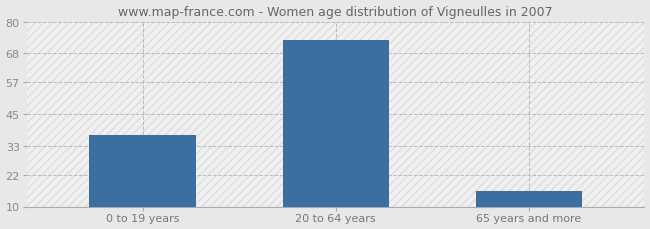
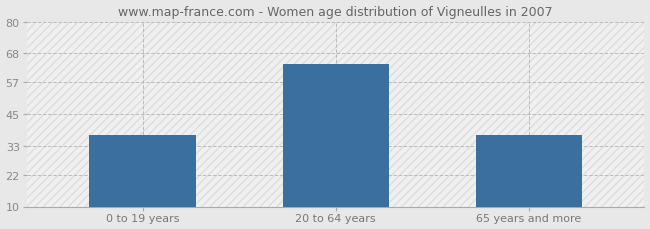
20 to 64 years: 73 -> 64
65 years and more: 16 -> 37
